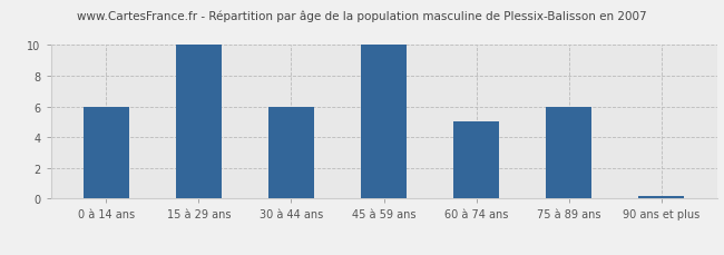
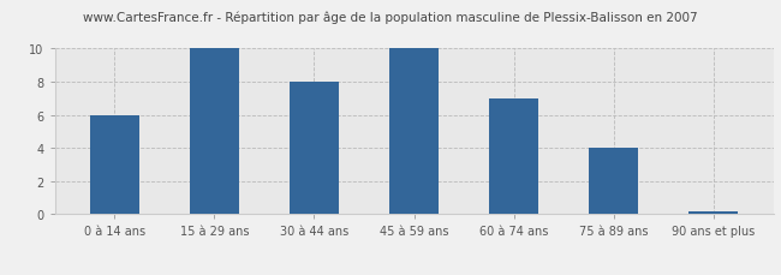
30 à 44 ans: 6.0 -> 8.0
60 à 74 ans: 5.0 -> 7.0
75 à 89 ans: 6.0 -> 4.0
